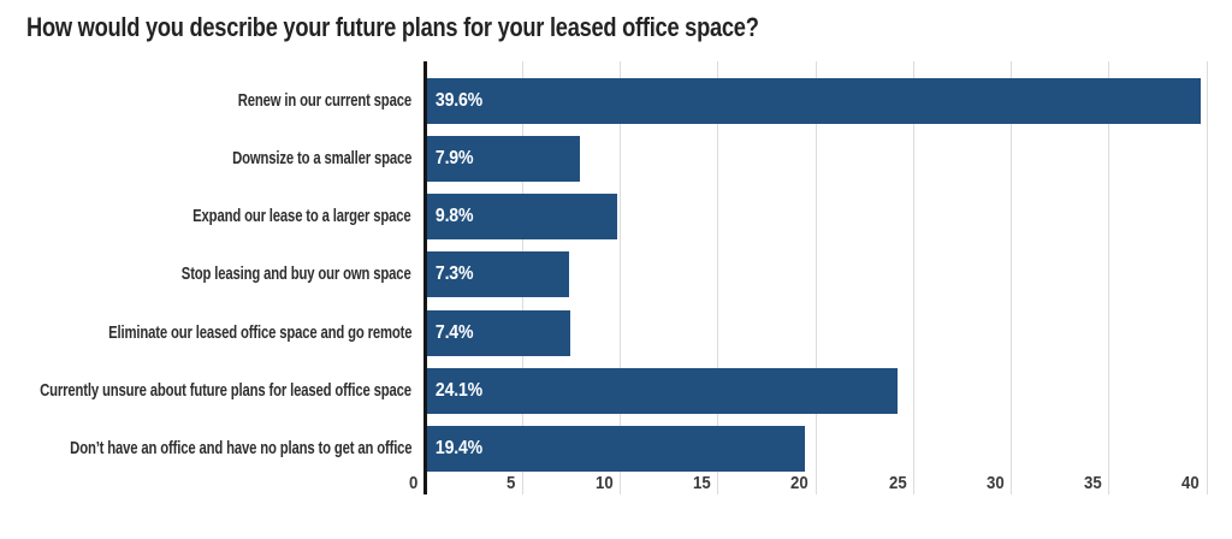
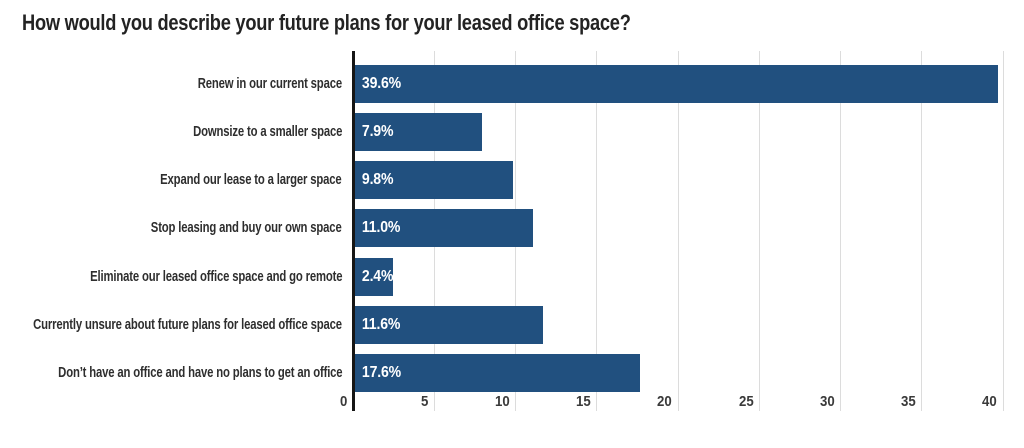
Stop leasing and buy our own space: 7.3% -> 11.0%
Eliminate our leased office space and go remote: 7.4% -> 2.4%
Currently unsure about future plans for leased office space: 24.1% -> 11.6%
Don’t have an office and have no plans to get an office: 19.4% -> 17.6%
